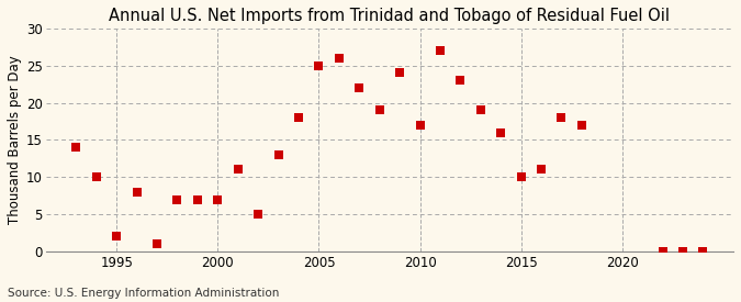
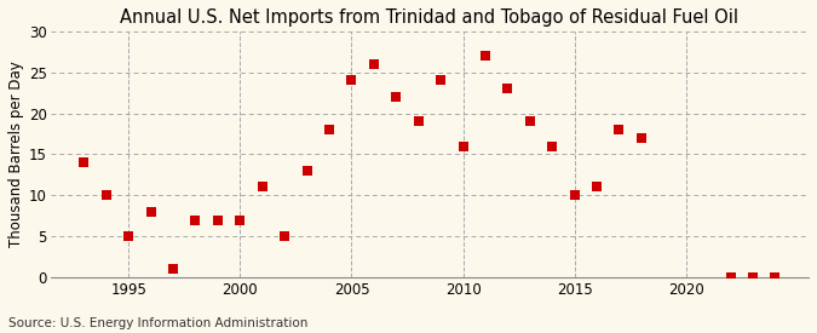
1995: 2 -> 5
2005: 25 -> 24
2010: 17 -> 16
